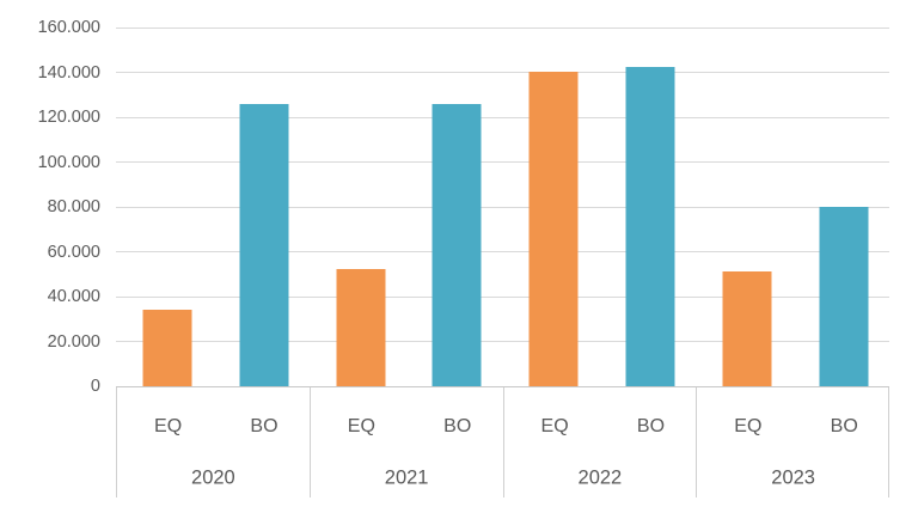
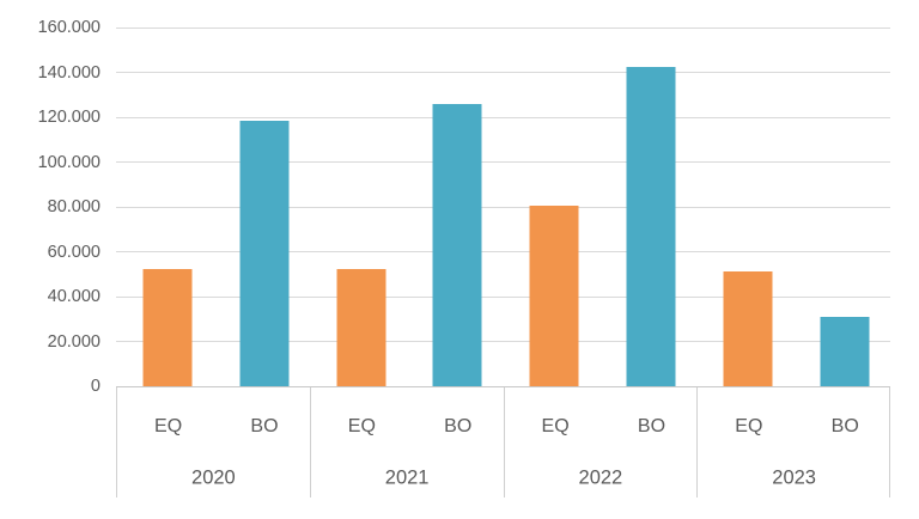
EQ/2020: 34000 -> 52000
BO/2020: 126000 -> 118000
EQ/2022: 140000 -> 80000
BO/2023: 80000 -> 31000
